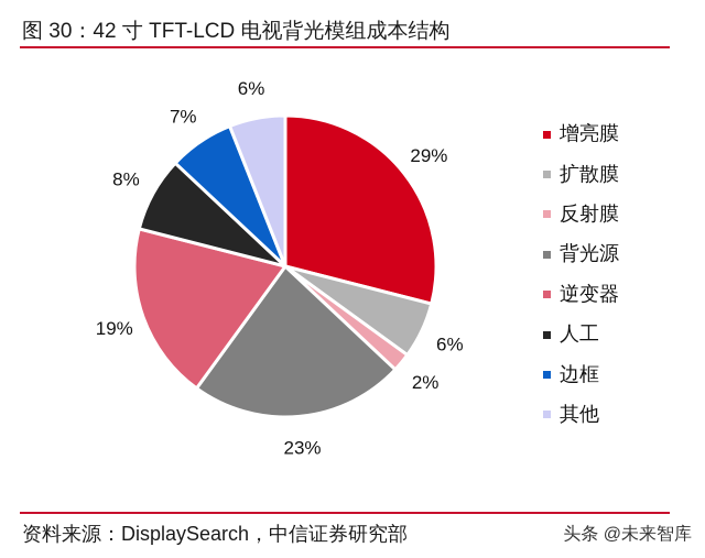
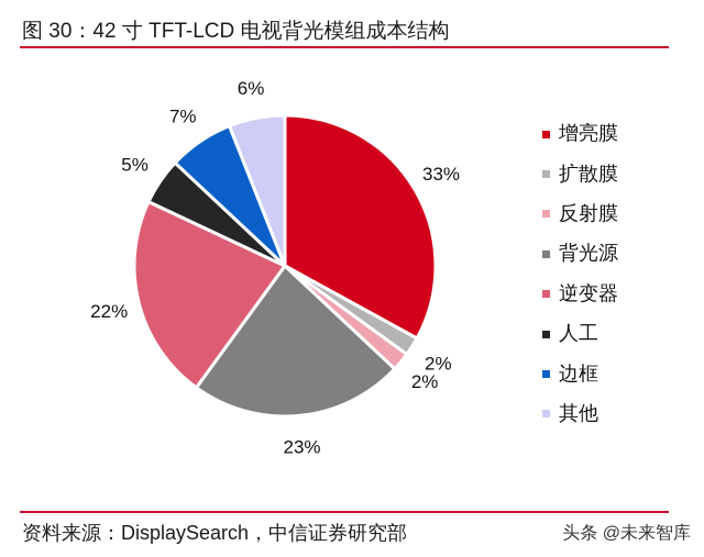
增亮膜: 29% -> 33%
扩散膜: 6% -> 2%
逆变器: 19% -> 22%
人工: 8% -> 5%
